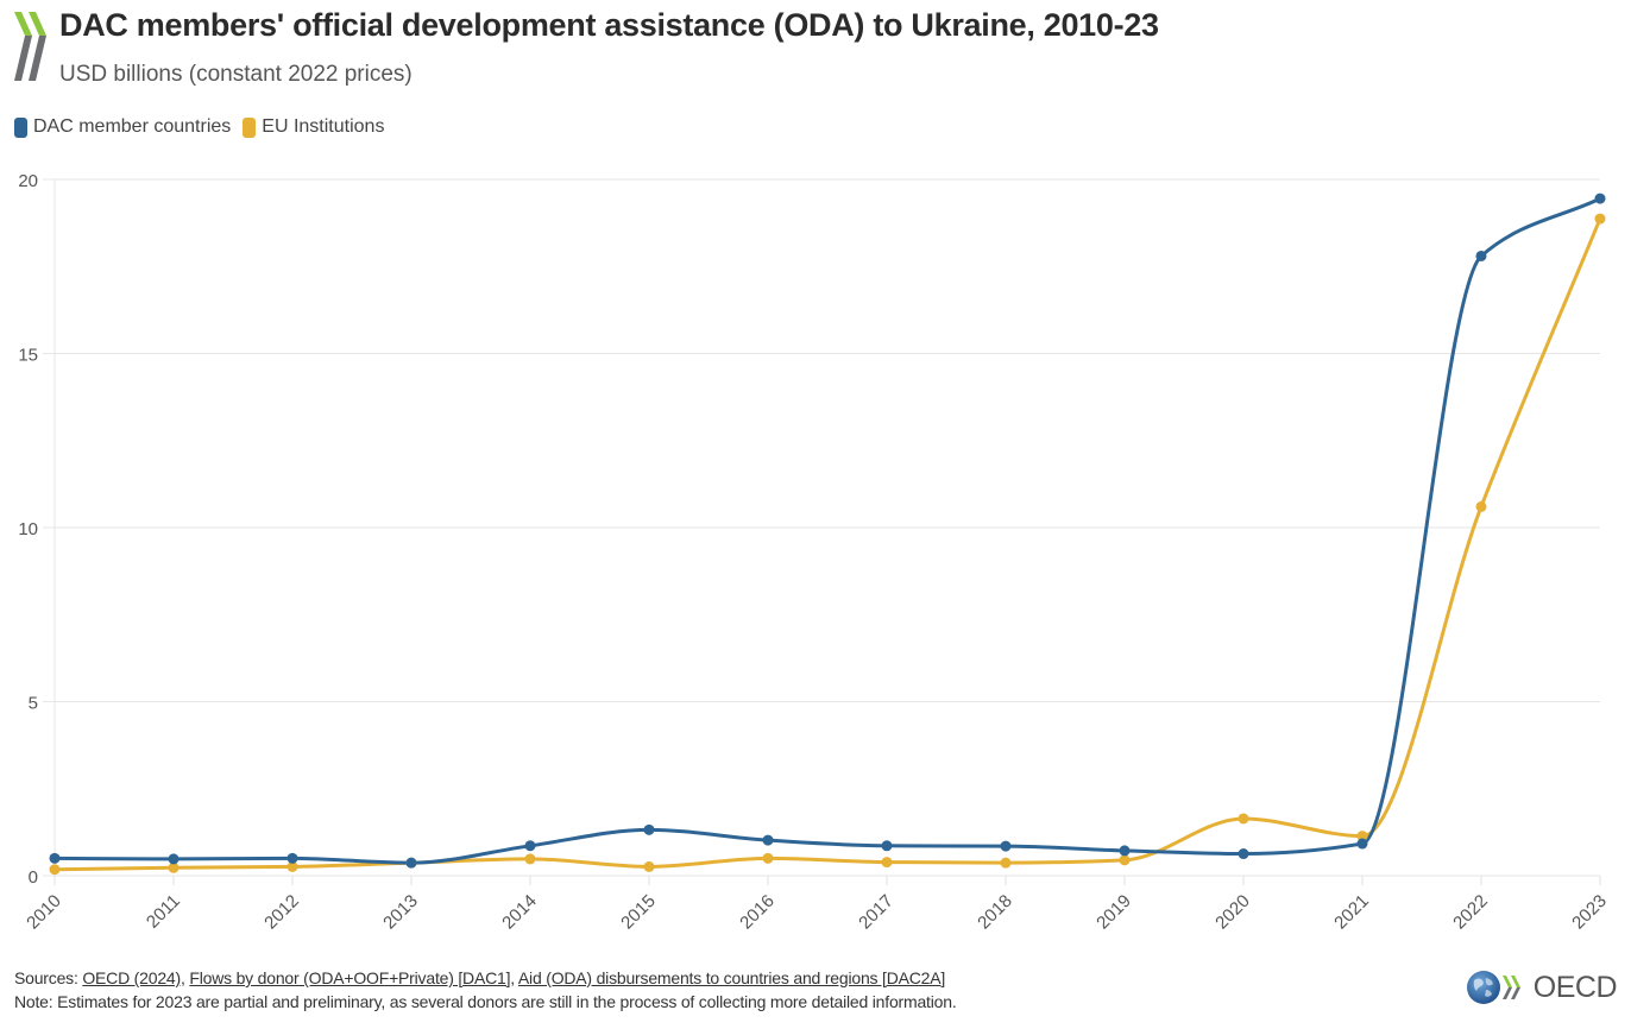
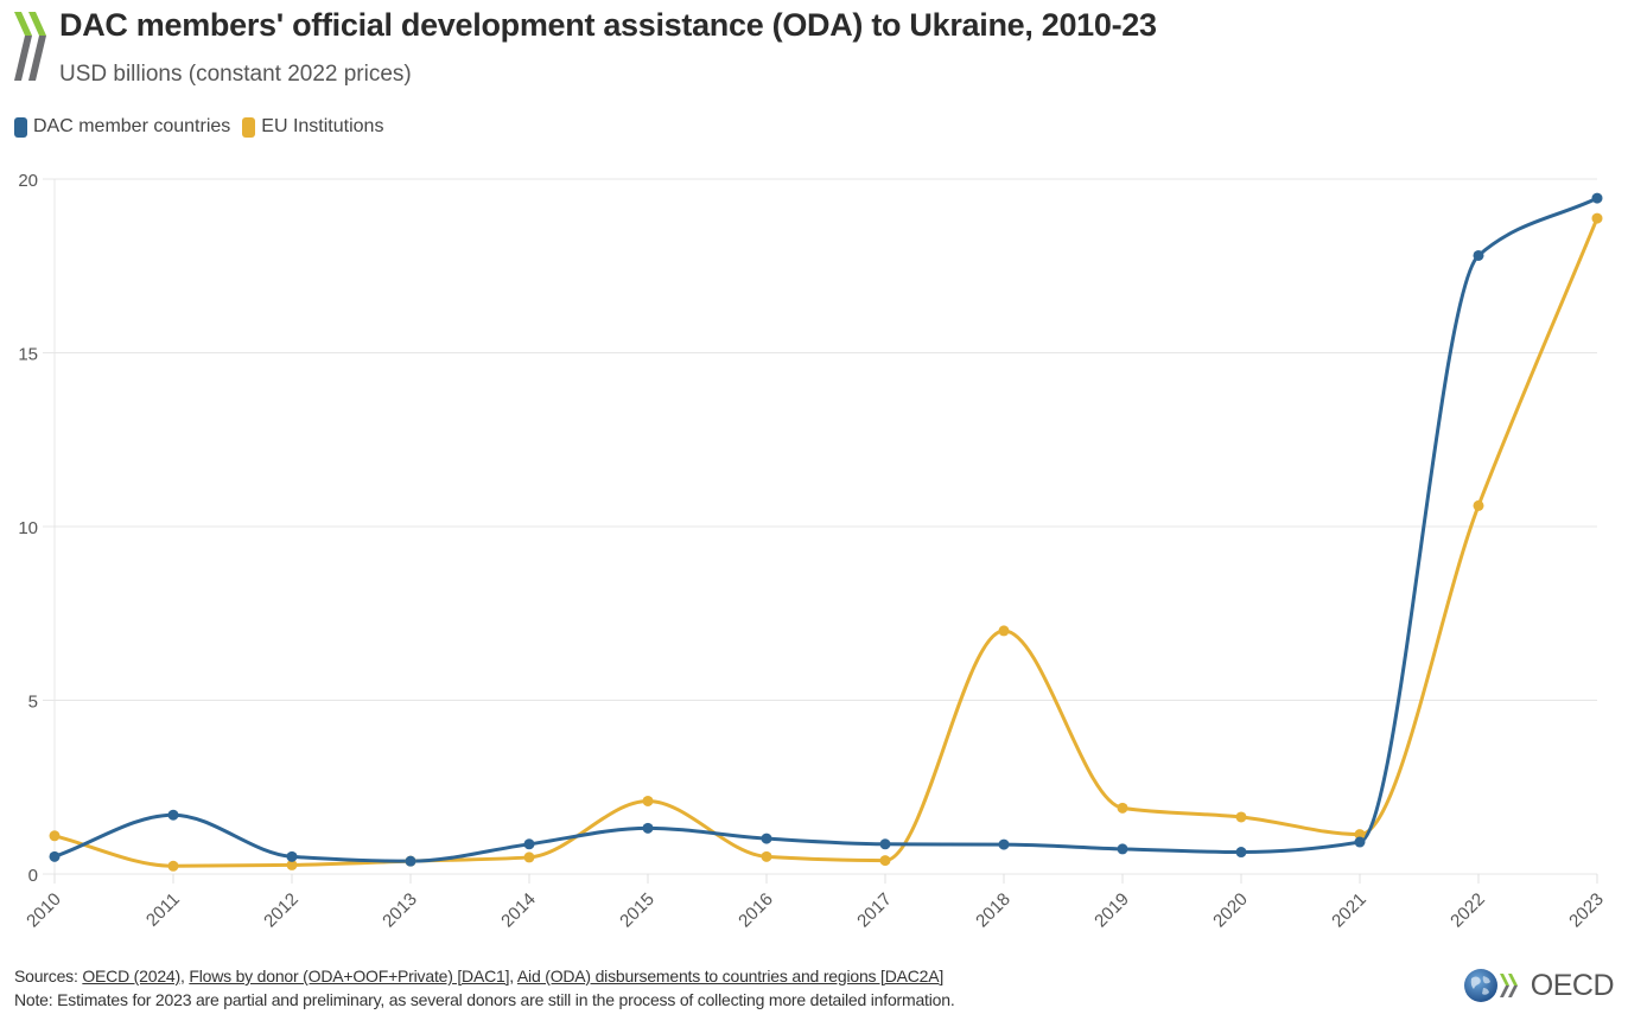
EU Institutions/2010: 0.2 -> 1.1
DAC member countries/2011: 0.5 -> 1.7
EU Institutions/2015: 0.3 -> 2.1
EU Institutions/2018: 0.4 -> 7.0
EU Institutions/2019: 0.5 -> 1.9
